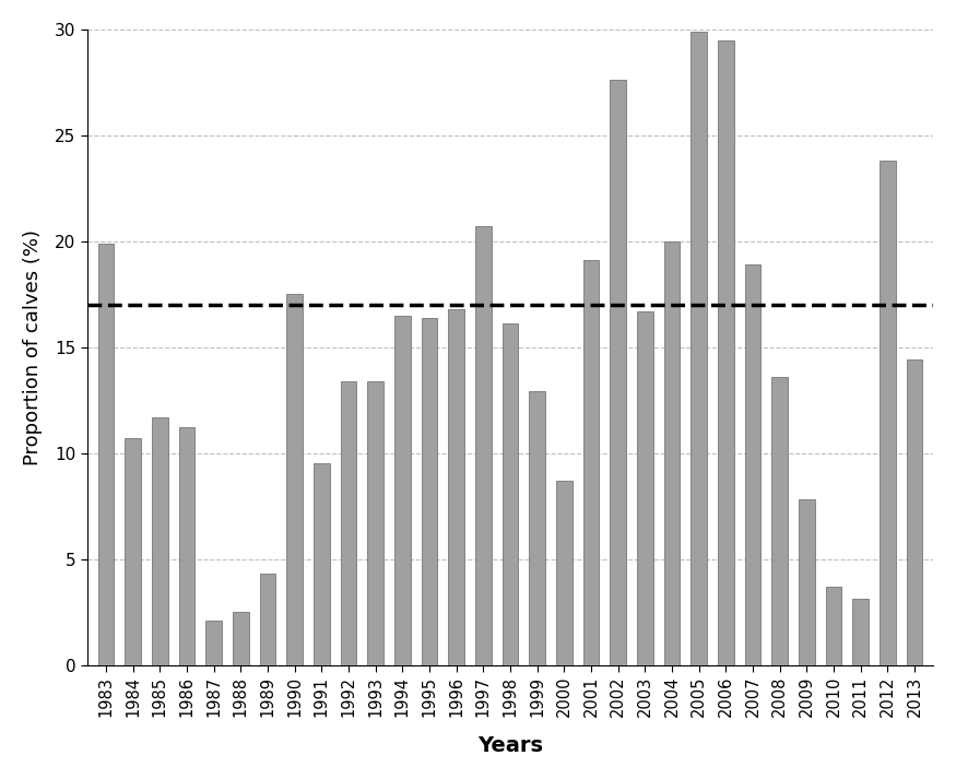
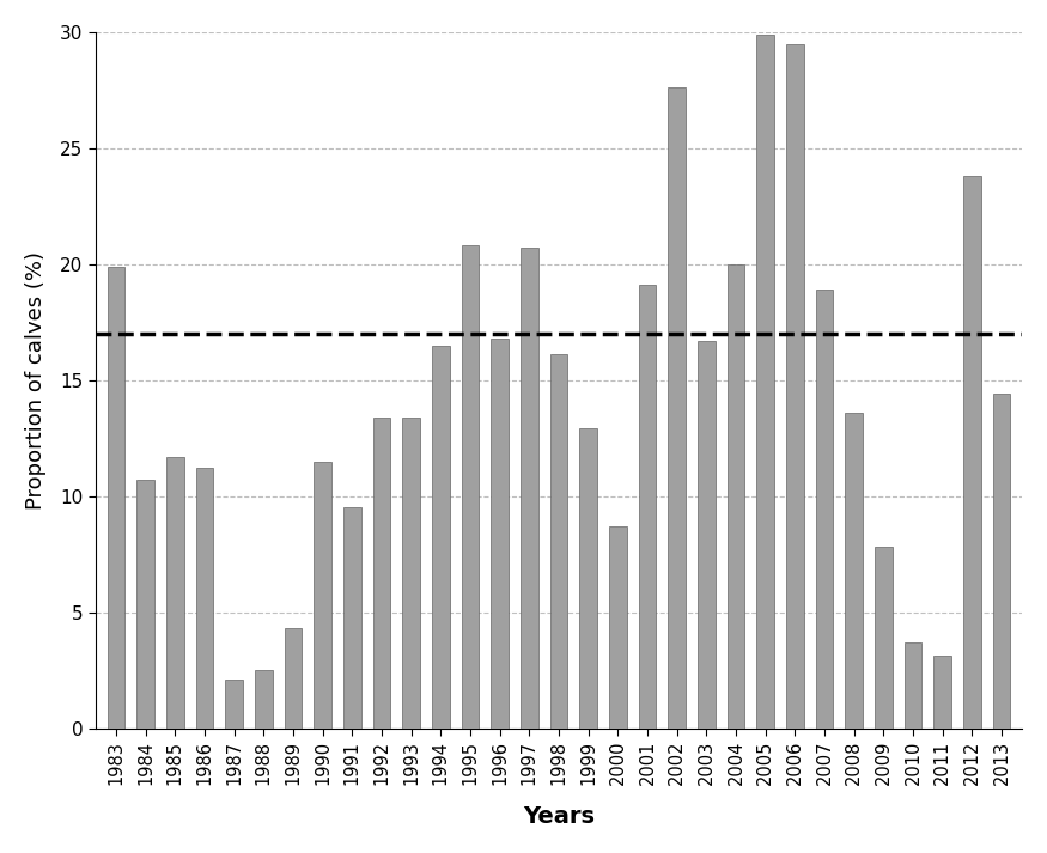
1990: 17.5 -> 11.5
1995: 16.4 -> 20.8
